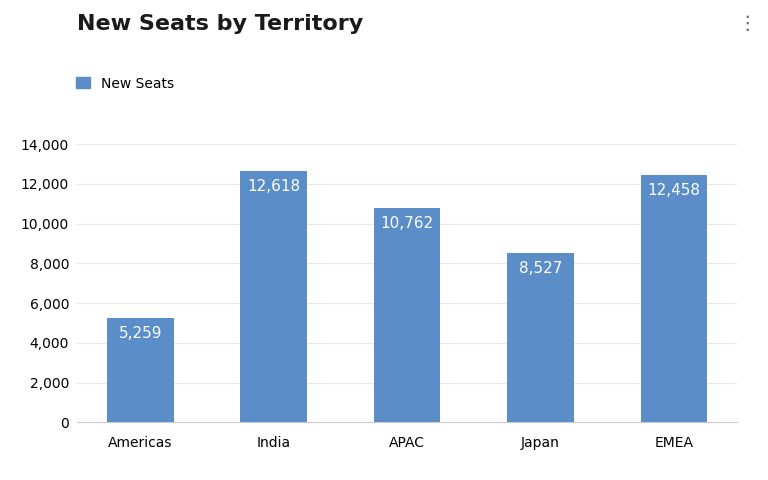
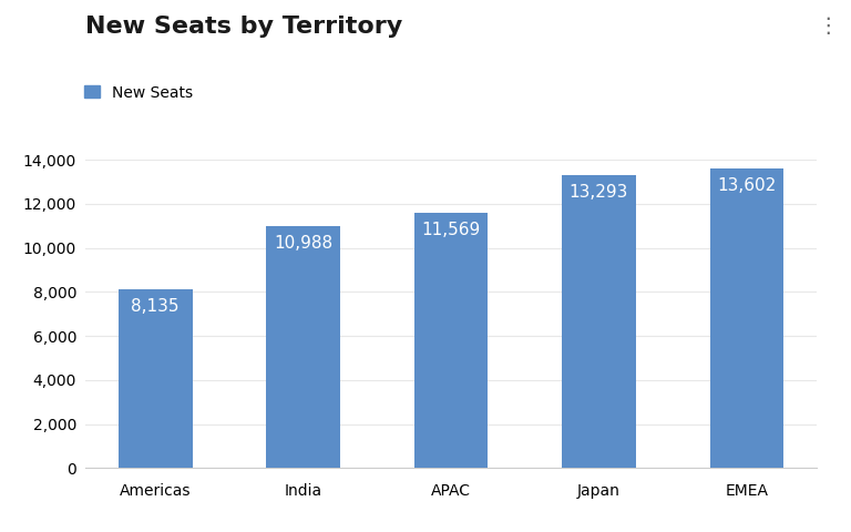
Americas: 5,259 -> 8,135
India: 12,618 -> 10,988
APAC: 10,762 -> 11,569
Japan: 8,527 -> 13,293
EMEA: 12,458 -> 13,602
